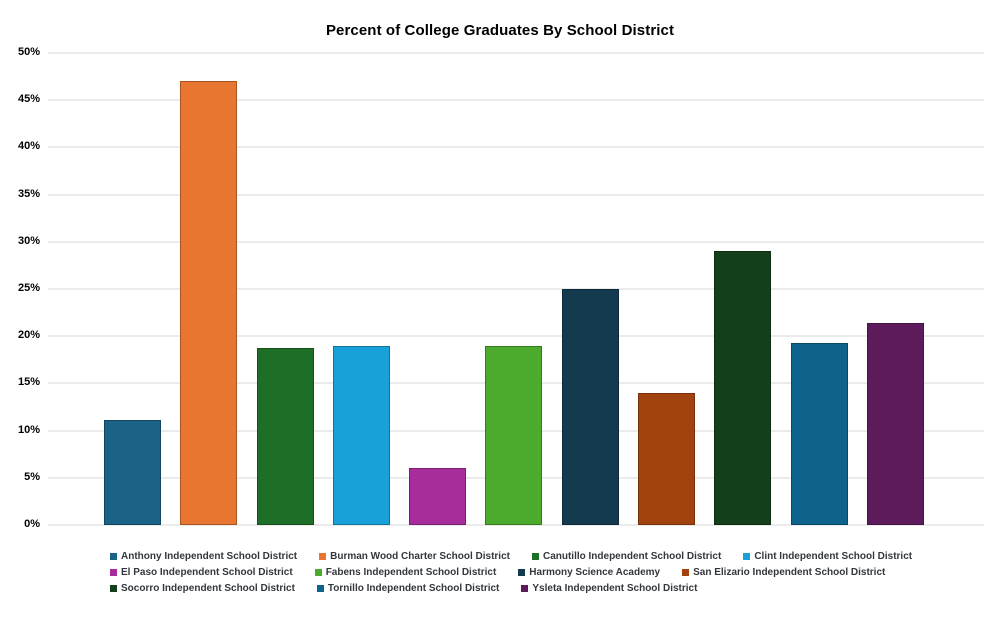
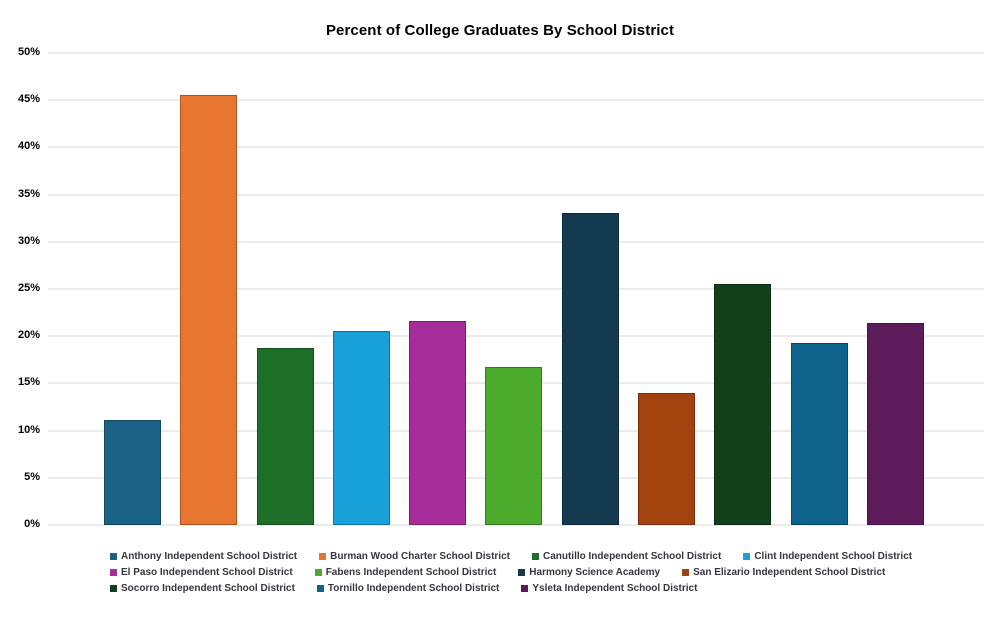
Burman Wood Charter School District: 47% -> 46%
Clint Independent School District: 19% -> 21%
El Paso Independent School District: 6% -> 22%
Fabens Independent School District: 19% -> 17%
Harmony Science Academy: 25% -> 33%
Socorro Independent School District: 29% -> 26%
